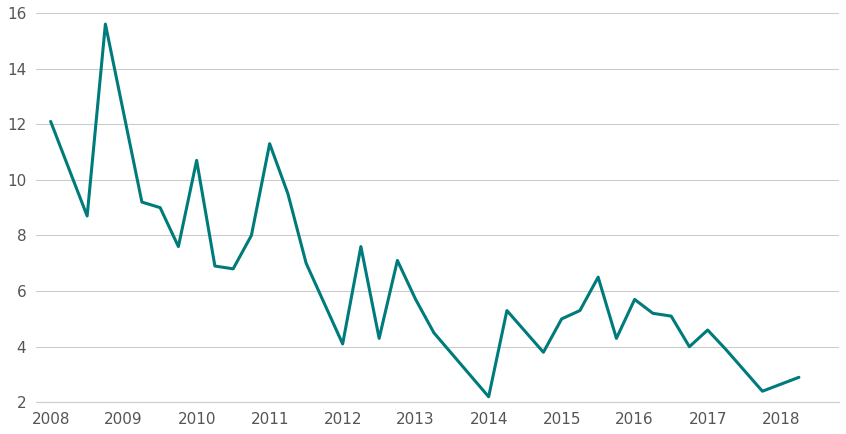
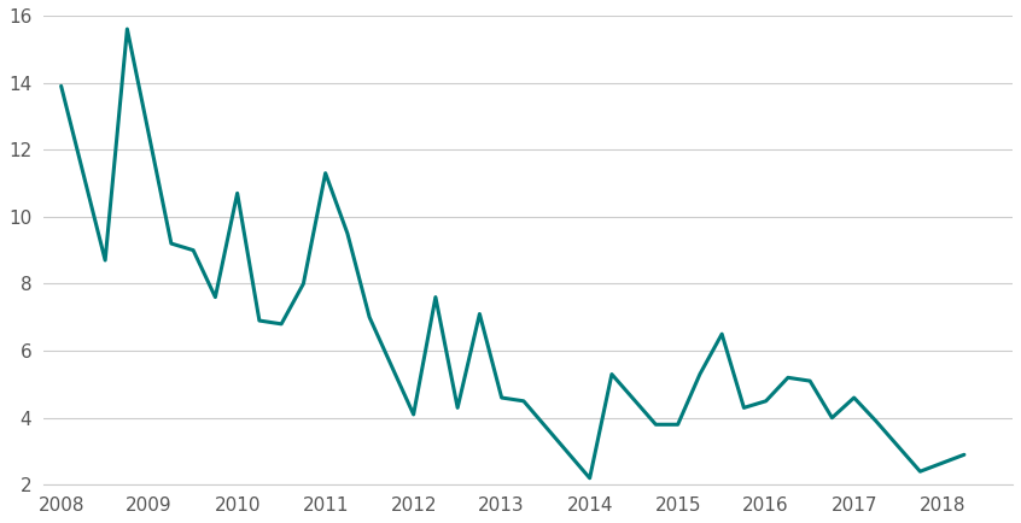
2008: 12.1 -> 13.9
2013: 5.7 -> 4.6
2015: 5.0 -> 3.8
2016: 5.7 -> 4.5
